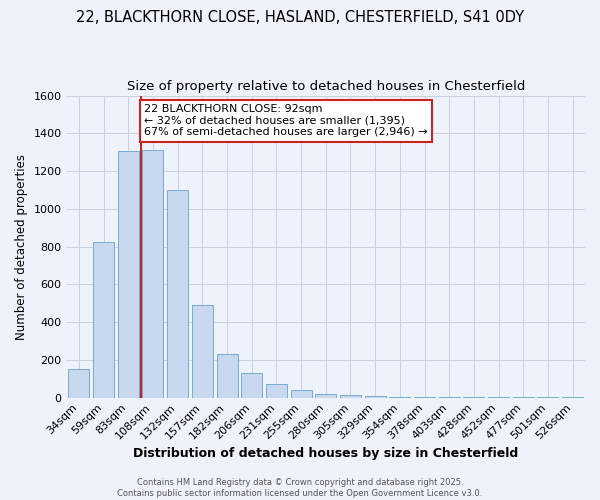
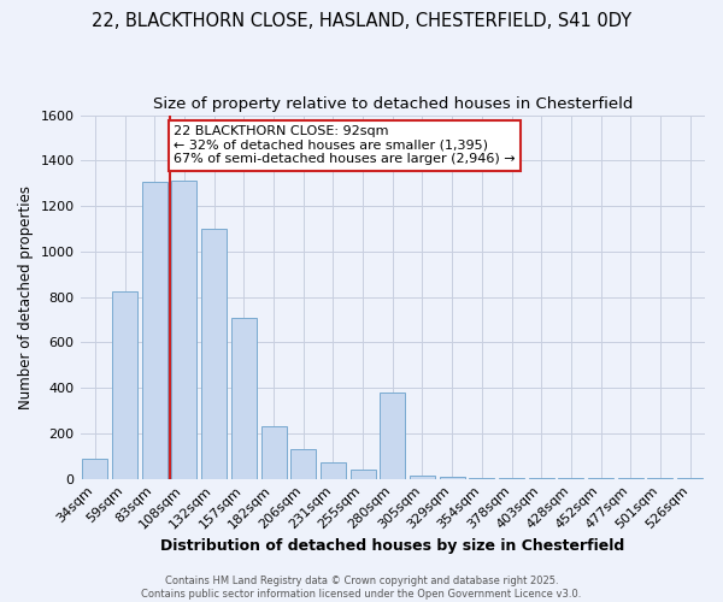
34sqm: 150 -> 90
157sqm: 490 -> 710
280sqm: 20 -> 380
